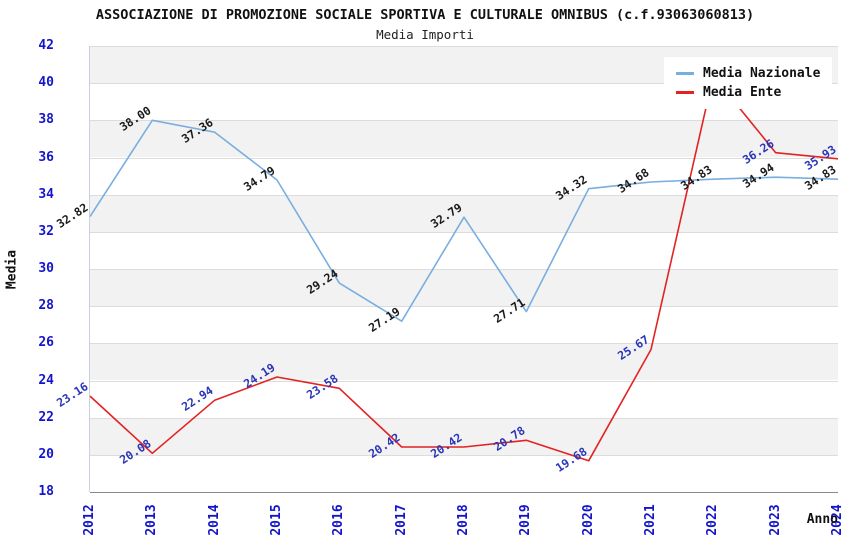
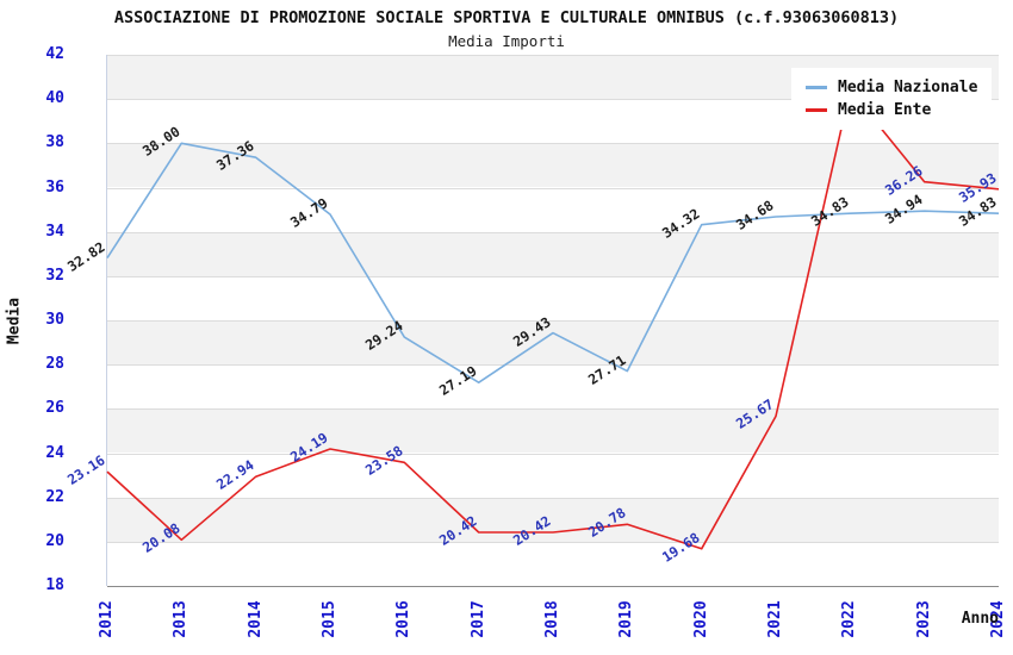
Media Nazionale/2018: 32.79 -> 29.43
